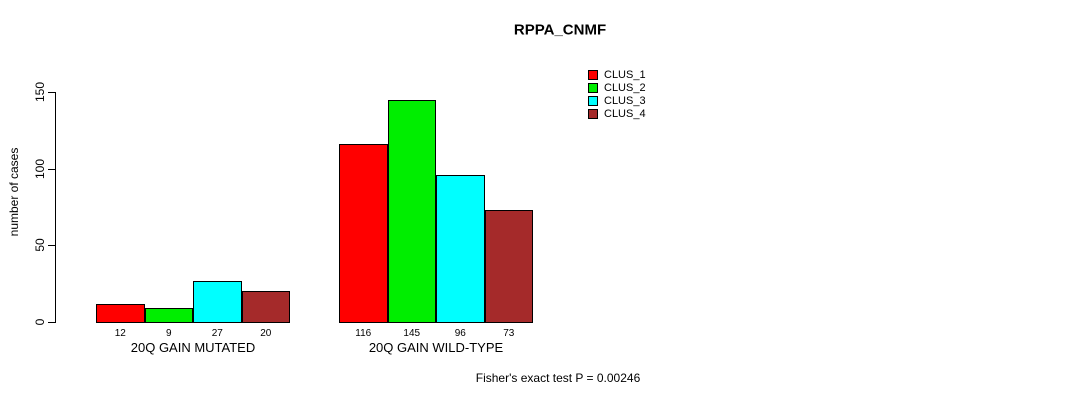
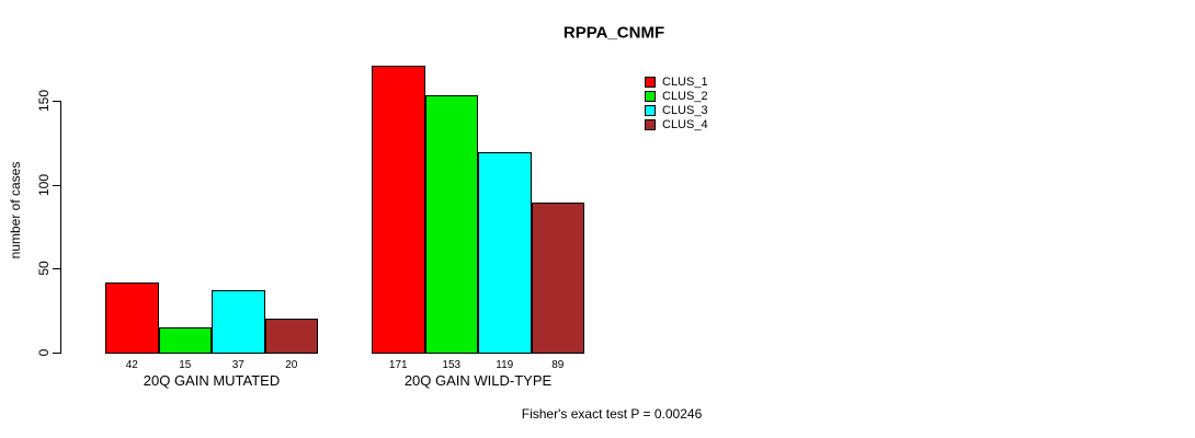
CLUS_1/20Q GAIN MUTATED: 12 -> 42
CLUS_2/20Q GAIN MUTATED: 9 -> 15
CLUS_3/20Q GAIN MUTATED: 27 -> 37
CLUS_1/20Q GAIN WILD-TYPE: 116 -> 171
CLUS_2/20Q GAIN WILD-TYPE: 145 -> 153
CLUS_3/20Q GAIN WILD-TYPE: 96 -> 119
CLUS_4/20Q GAIN WILD-TYPE: 73 -> 89
